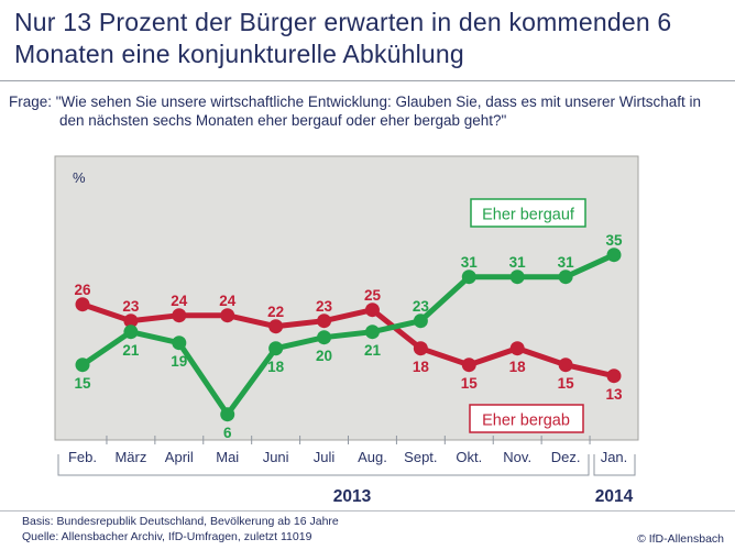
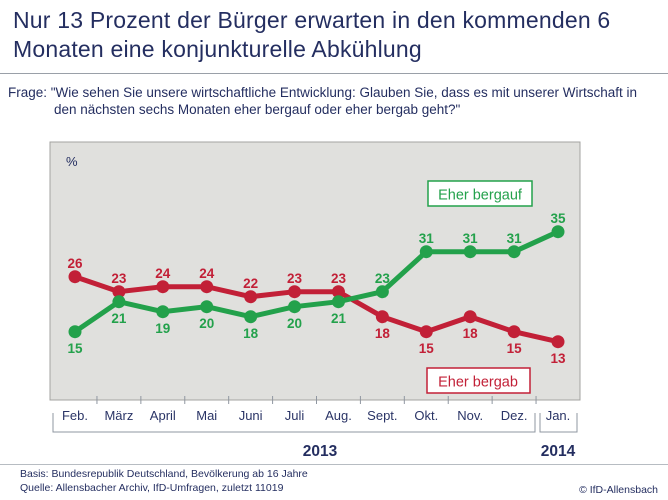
Eher bergauf/Mai: 6 -> 20
Eher bergab/Aug.: 25 -> 23
